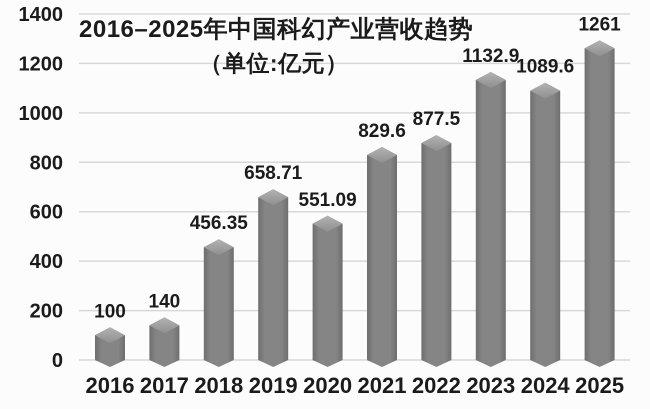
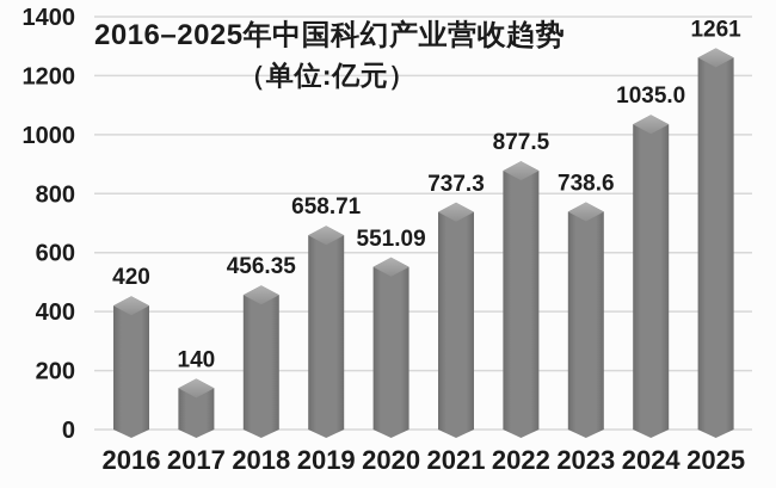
2016: 100 -> 420
2021: 829.6 -> 737.3
2023: 1132.9 -> 738.6
2024: 1089.6 -> 1035.0
